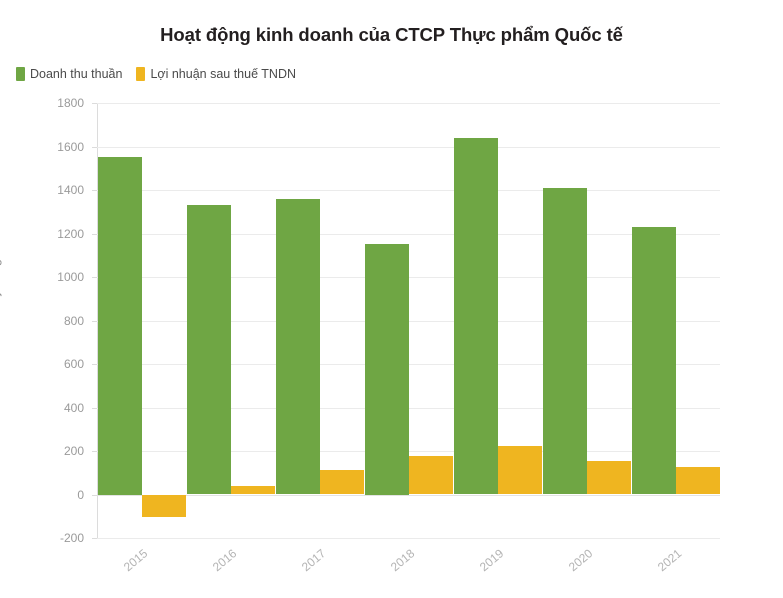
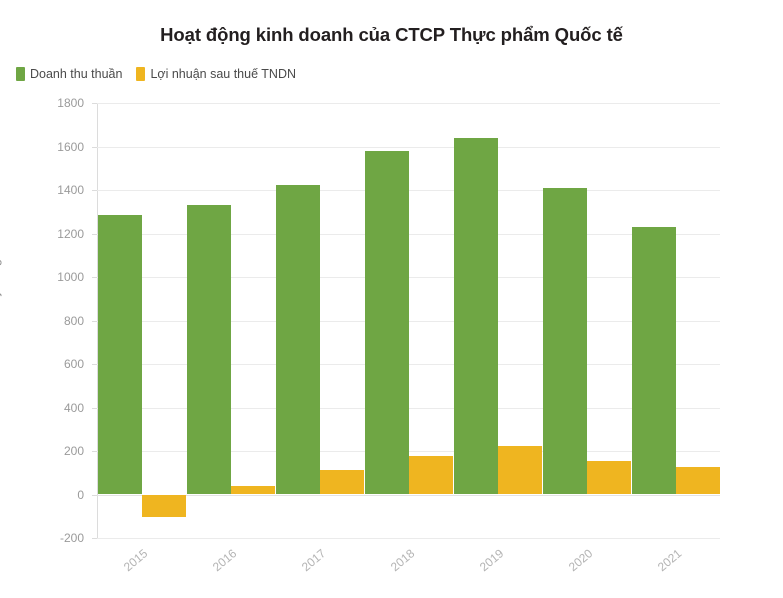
Doanh thu thuần/2015: 1550 -> 1280
Doanh thu thuần/2017: 1360 -> 1420
Doanh thu thuần/2018: 1150 -> 1580
